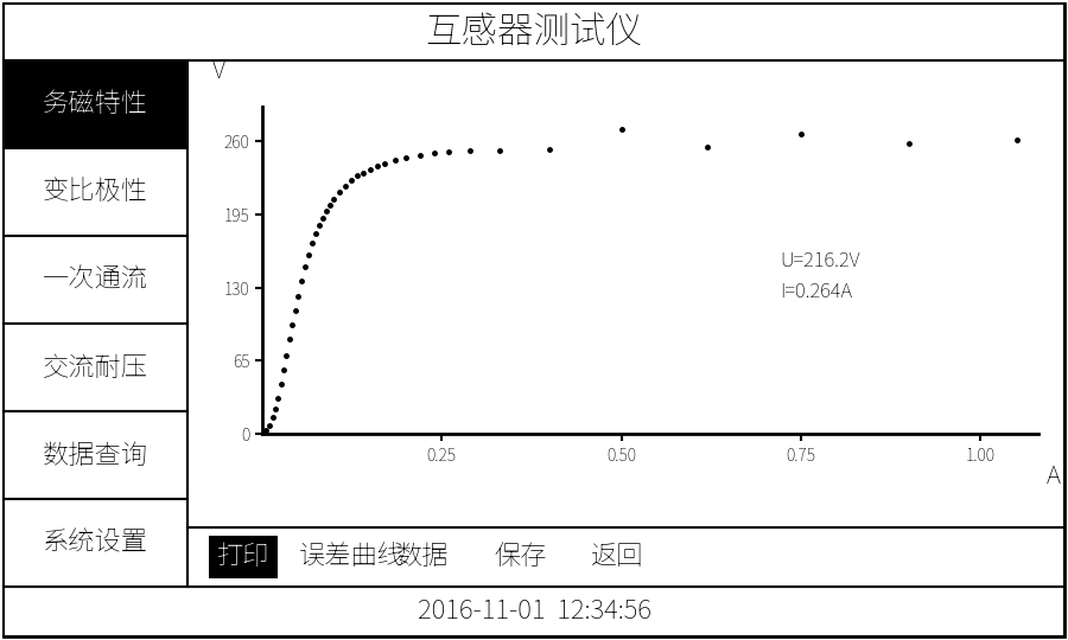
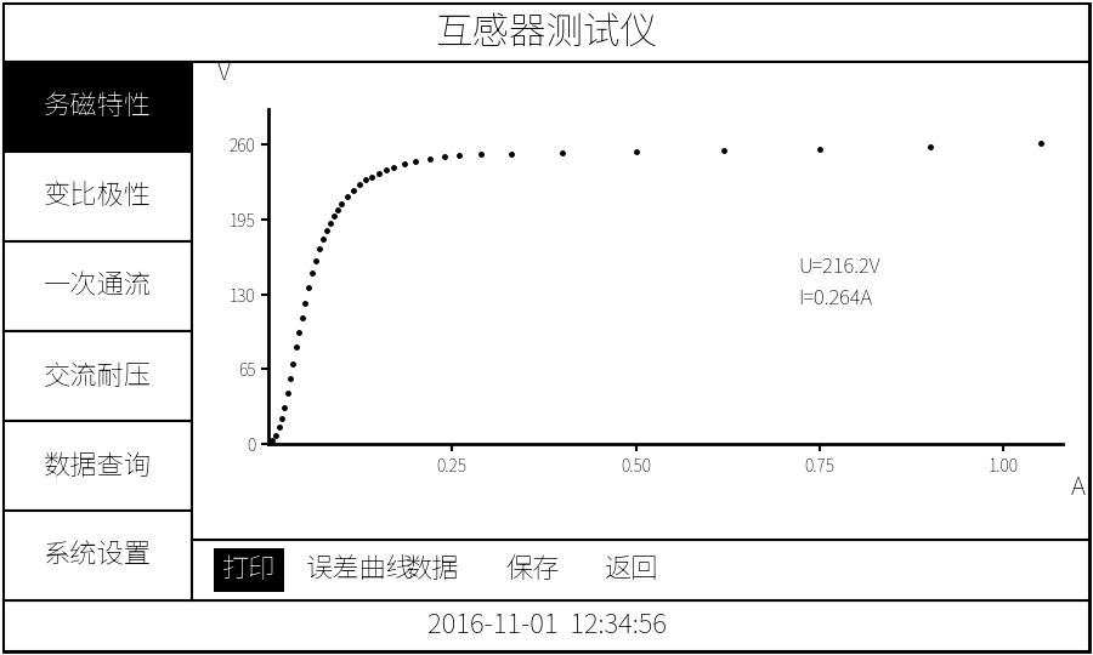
0.50: 270 -> 254
0.75: 266 -> 256
